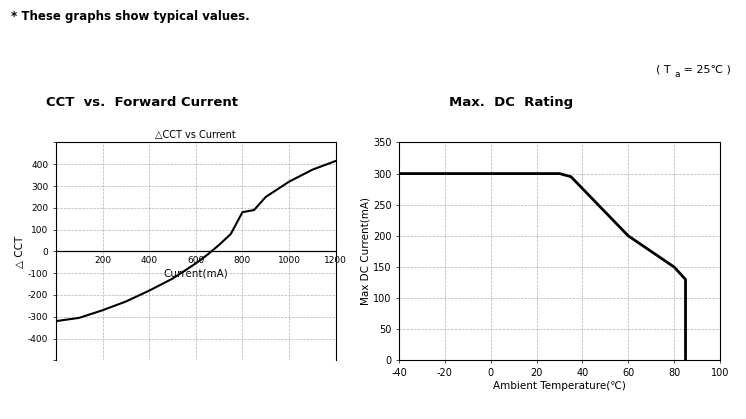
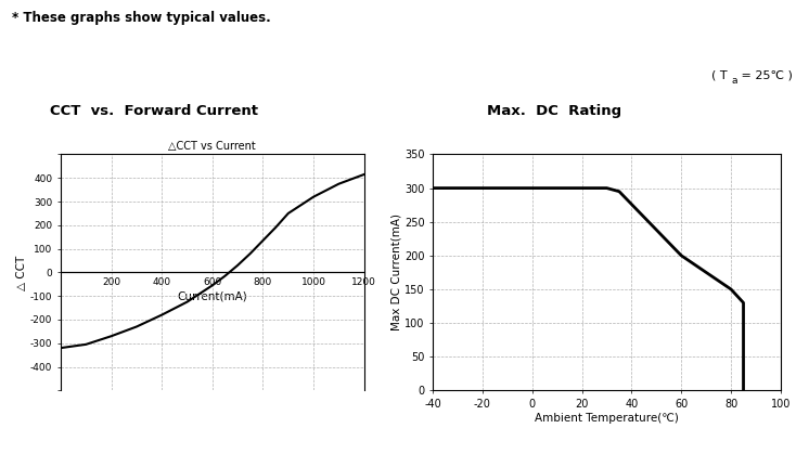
△CCT vs Current/800: 180 -> 135
